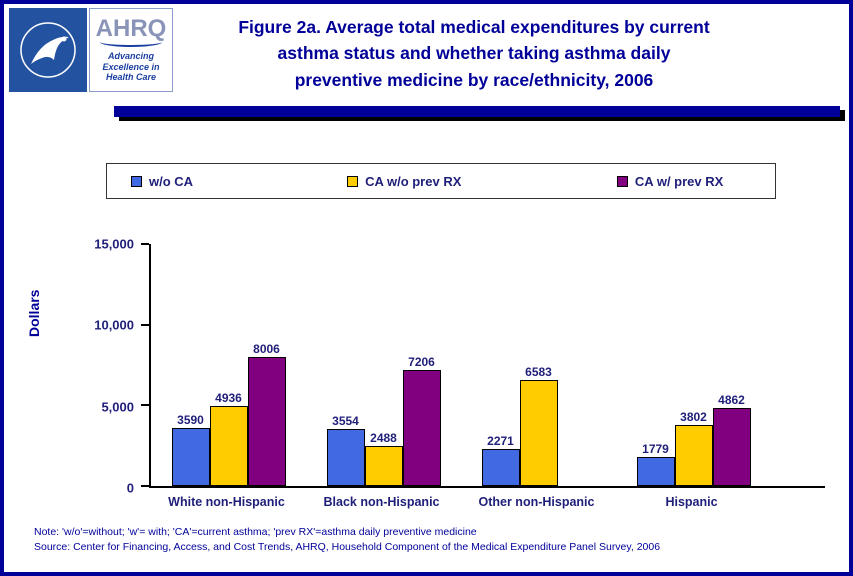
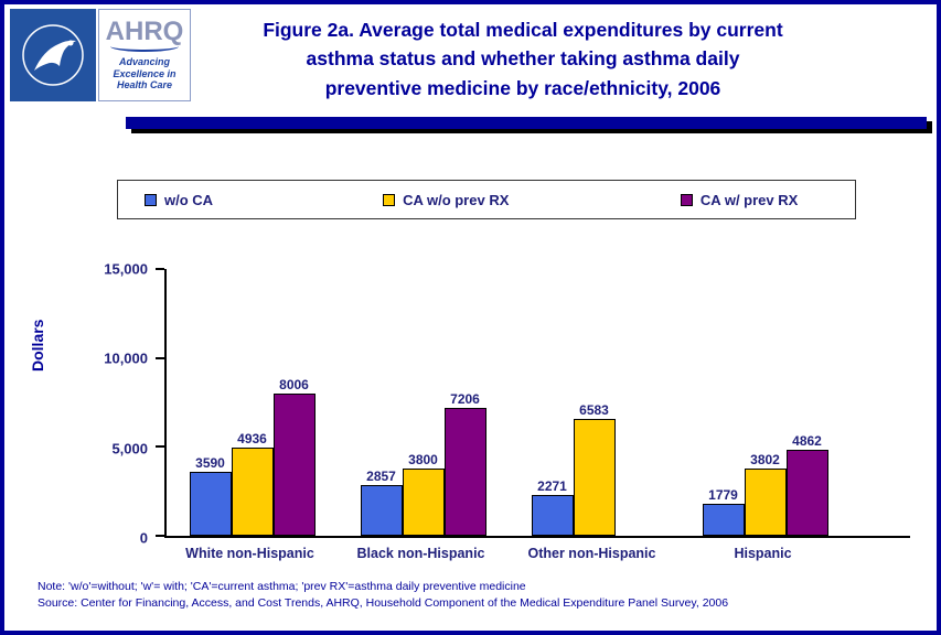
w/o CA/Black non-Hispanic: 3554 -> 2857
CA w/o prev RX/Black non-Hispanic: 2488 -> 3800
